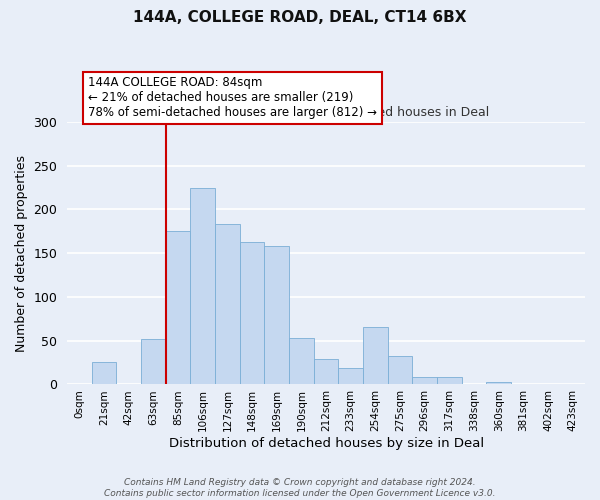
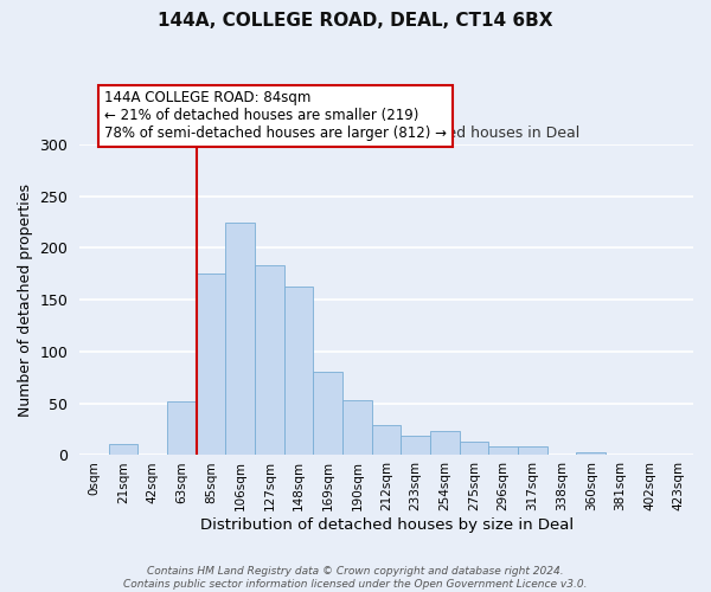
21sqm: 26 -> 11
169sqm: 158 -> 80
254sqm: 66 -> 23
275sqm: 32 -> 13
